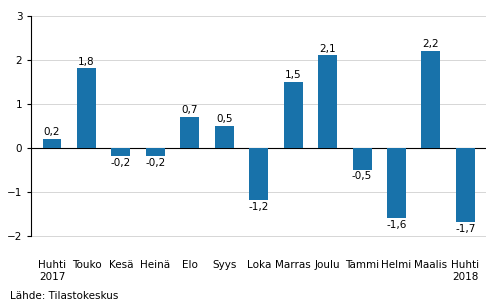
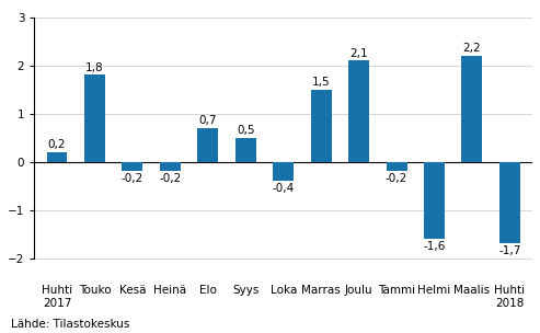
Loka: -1,2 -> -0,4
Tammi: -0,5 -> -0,2
